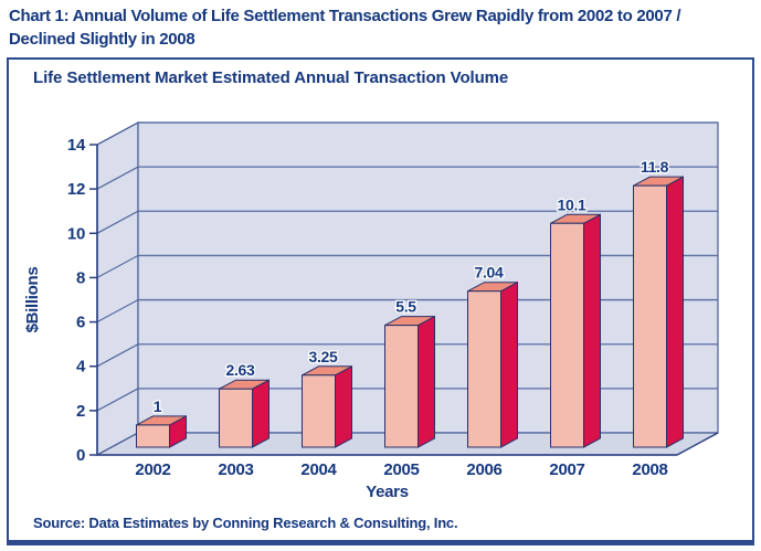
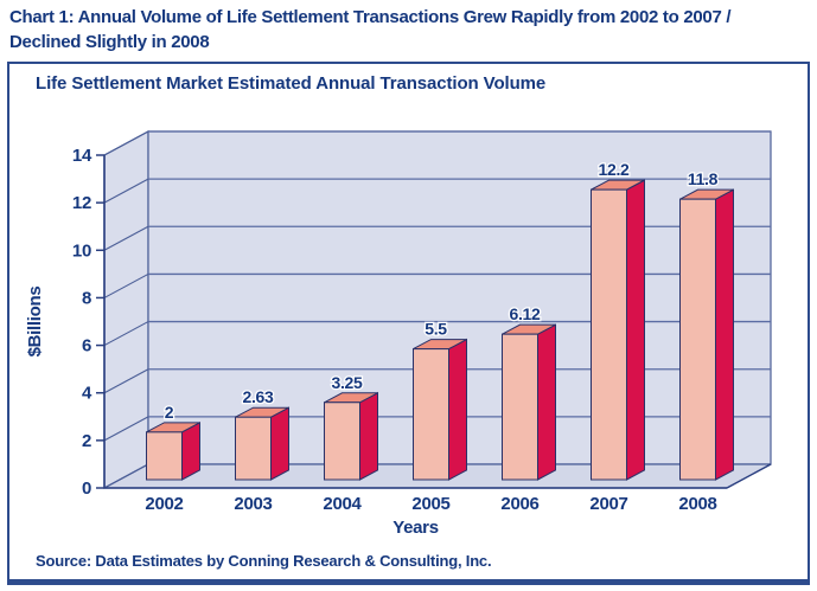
2002: 1 -> 2
2006: 7.04 -> 6.12
2007: 10.1 -> 12.2
